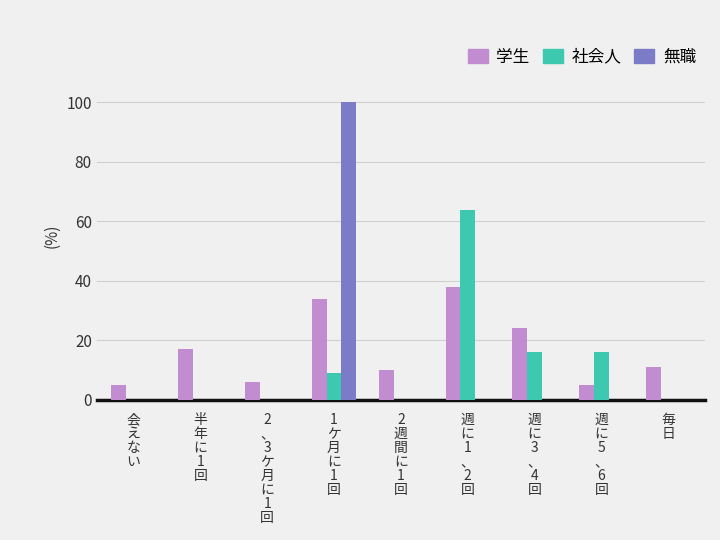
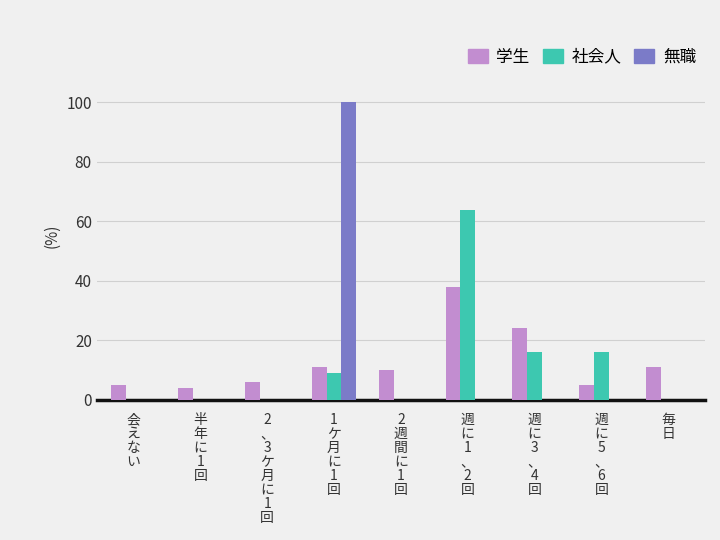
学生/半 年 に 1 回: 17 -> 4
学生/1 ケ 月 に 1 回: 34 -> 11
